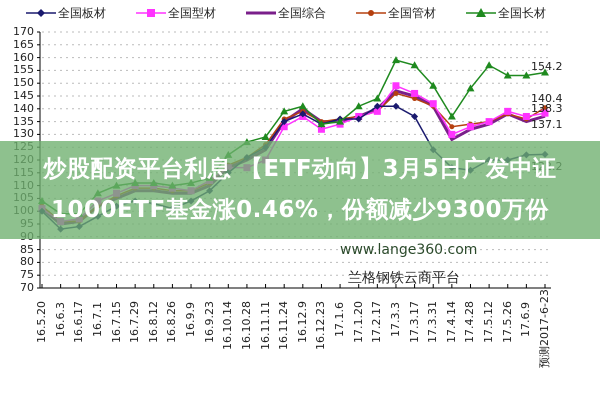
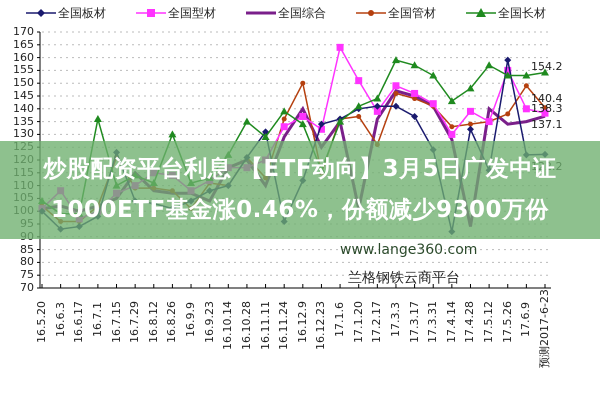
全国型材/16.6.3: 96 -> 108
全国综合/16.6.3: 95 -> 102
全国综合/16.6.17: 96 -> 100
全国型材/16.7.1: 104 -> 100
全国长材/16.7.1: 107 -> 136
全国板材/16.7.15: 102 -> 123
全国管材/16.7.15: 106 -> 121
全国综合/16.7.29: 108 -> 115
全国长材/16.7.29: 111 -> 114
全国型材/16.8.12: 110 -> 115
全国型材/16.8.26: 109 -> 114
全国长材/16.8.26: 110 -> 130
全国管材/16.9.9: 108 -> 101
全国综合/16.9.23: 110 -> 104
全国板材/16.10.14: 115 -> 110
全国管材/16.10.14: 118 -> 110
全国长材/16.10.28: 127 -> 135
全国板材/16.11.11: 125 -> 131
全国综合/16.11.11: 124 -> 110
全国管材/16.11.11: 126 -> 113
全国板材/16.11.24: 135 -> 96
全国综合/16.11.24: 135 -> 129
全国板材/16.12.9: 138 -> 112
全国管材/16.12.9: 139 -> 150
全国长材/16.12.9: 141 -> 134
全国综合/16.12.23: 135 -> 125
全国管材/16.12.23: 135 -> 115
全国长材/16.12.23: 134 -> 116
全国型材/17.1.6: 134 -> 164
全国板材/17.1.20: 136 -> 140
全国型材/17.1.20: 137 -> 151
全国综合/17.1.20: 137 -> 101
全国综合/17.2.17: 140 -> 136
全国管材/17.2.17: 139 -> 126
全国长材/17.3.31: 149 -> 153
全国板材/17.4.14: 117 -> 92
全国长材/17.4.14: 137 -> 143
全国板材/17.4.28: 116 -> 132
全国型材/17.4.28: 133 -> 139
全国综合/17.4.28: 132 -> 94
全国板材/17.5.12: 120 -> 116
全国综合/17.5.12: 134 -> 140
全国板材/17.5.26: 120 -> 159
全国型材/17.5.26: 139 -> 155
全国综合/17.5.26: 138 -> 134
全国型材/17.6.9: 137 -> 140
全国管材/17.6.9: 136 -> 149
